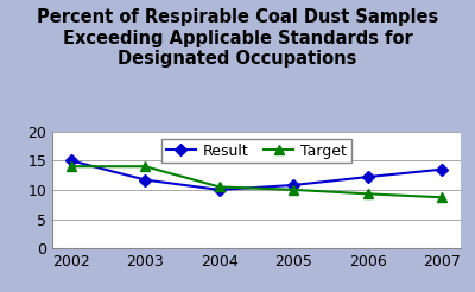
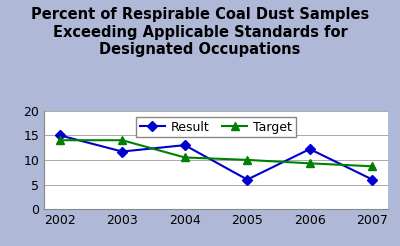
Result/2004: 10.0 -> 13.0
Result/2005: 10.8 -> 6.0
Result/2007: 13.5 -> 6.0
